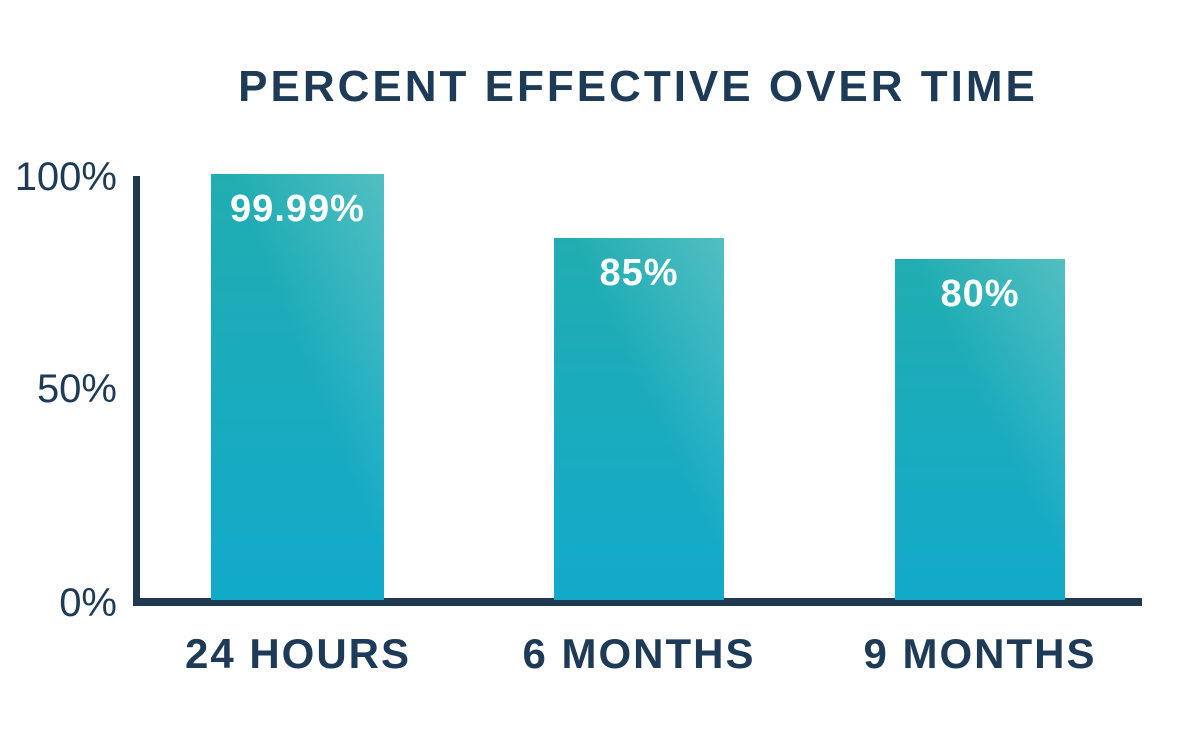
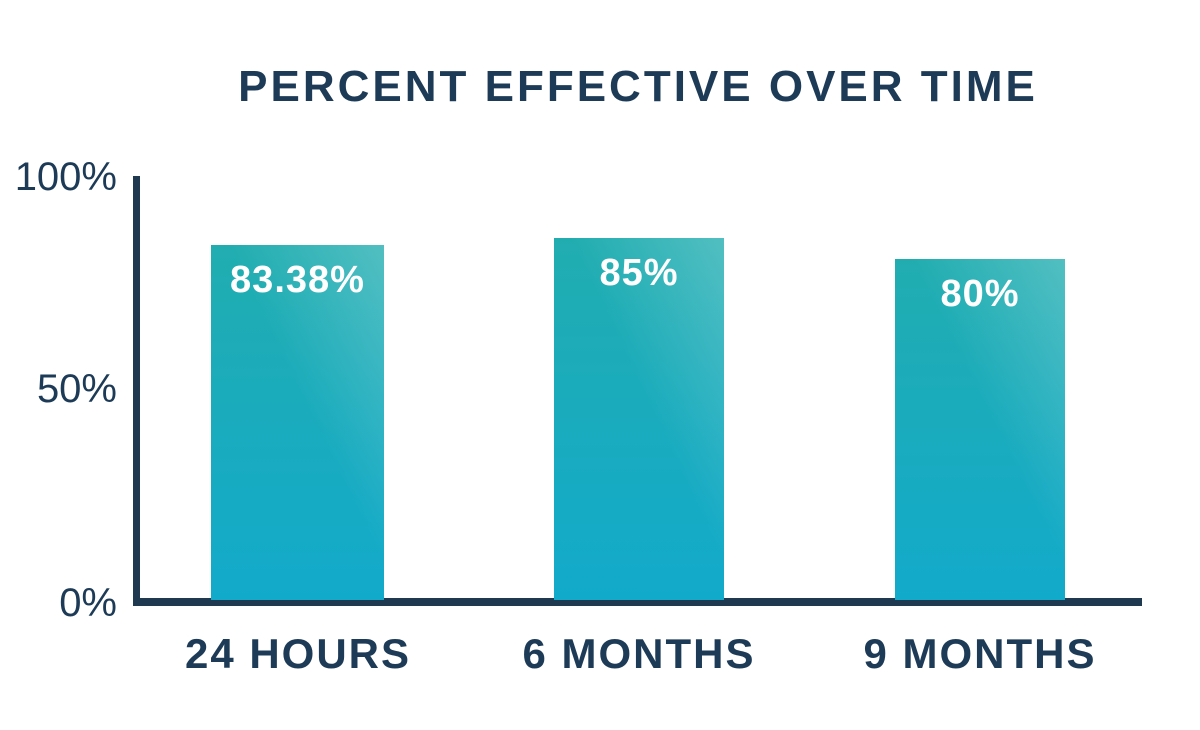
24 HOURS: 99.99% -> 83.38%
